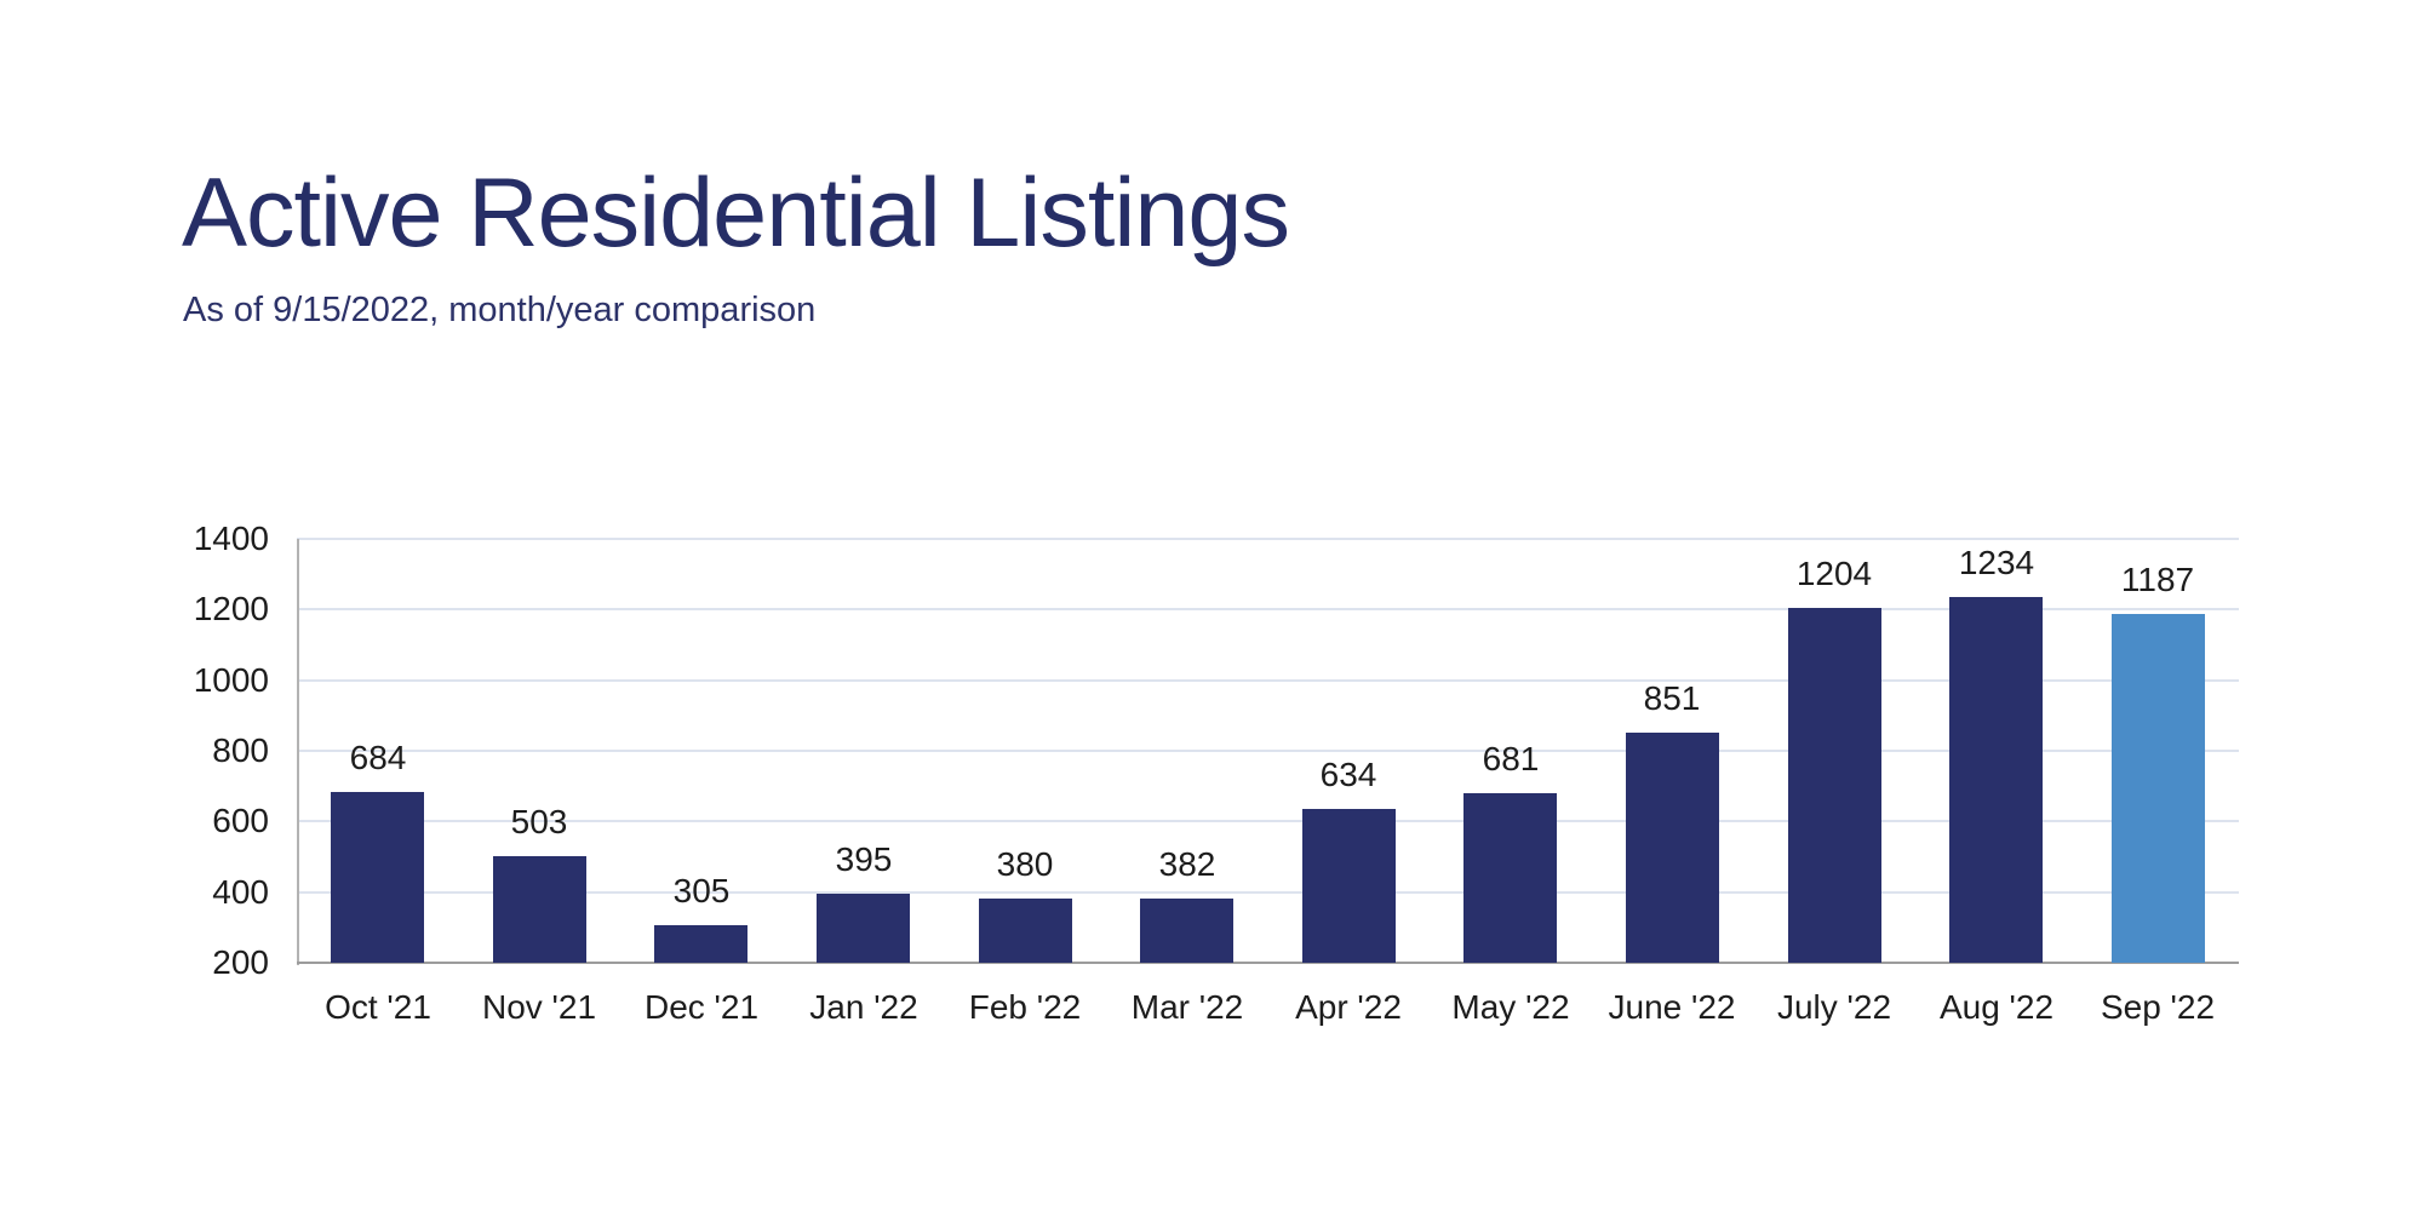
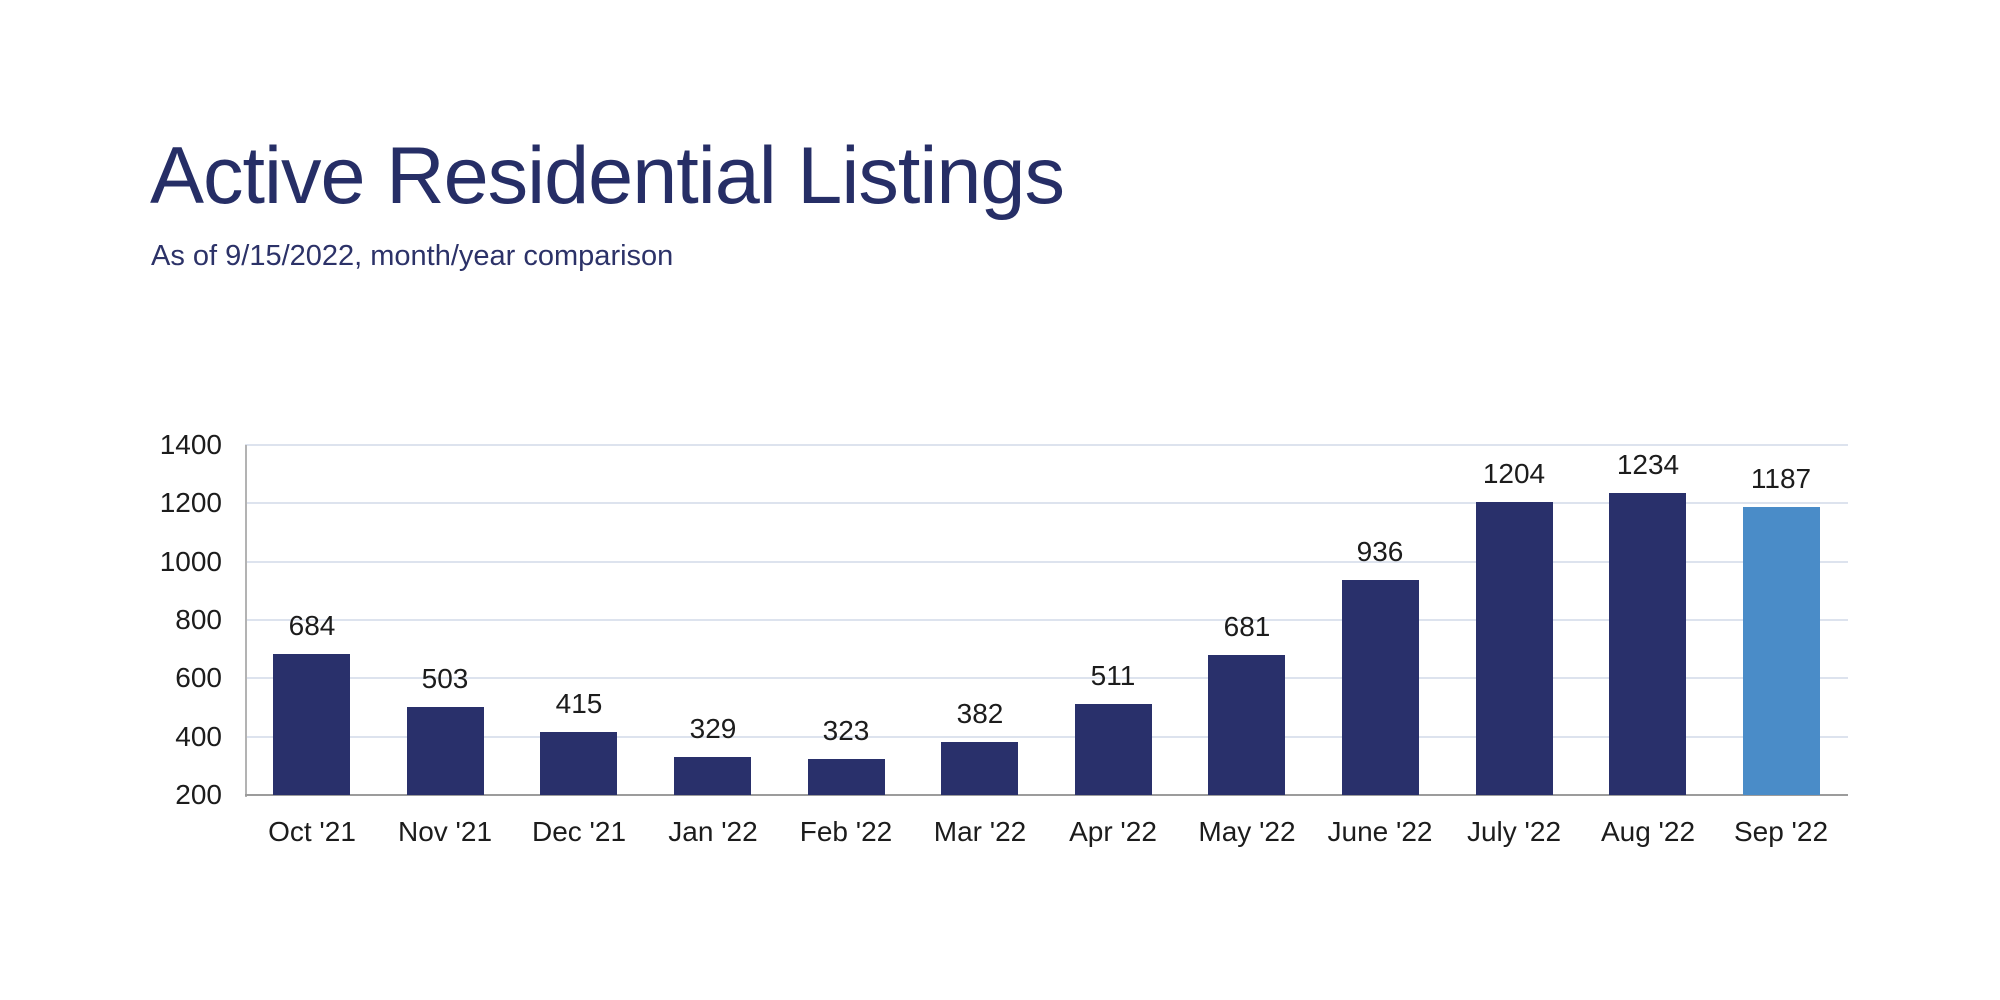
Dec '21: 305 -> 415
Jan '22: 395 -> 329
Feb '22: 380 -> 323
Apr '22: 634 -> 511
June '22: 851 -> 936
